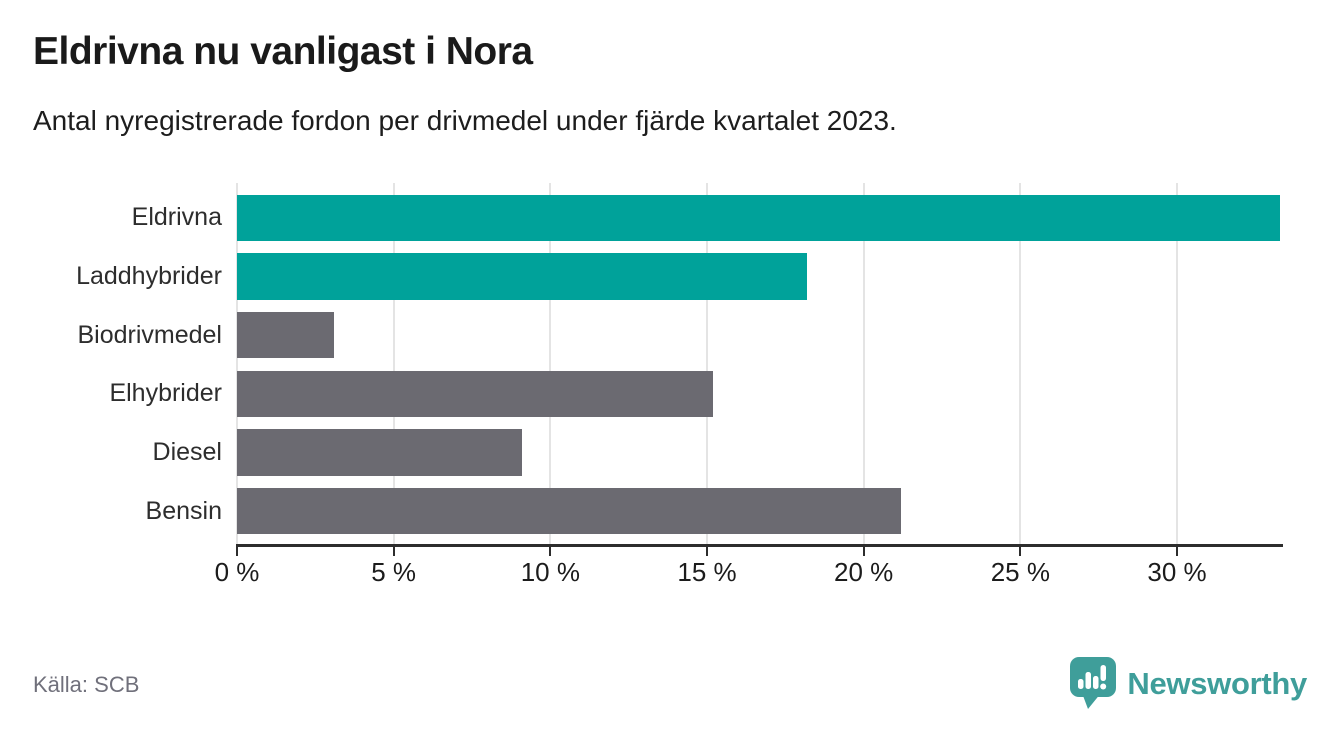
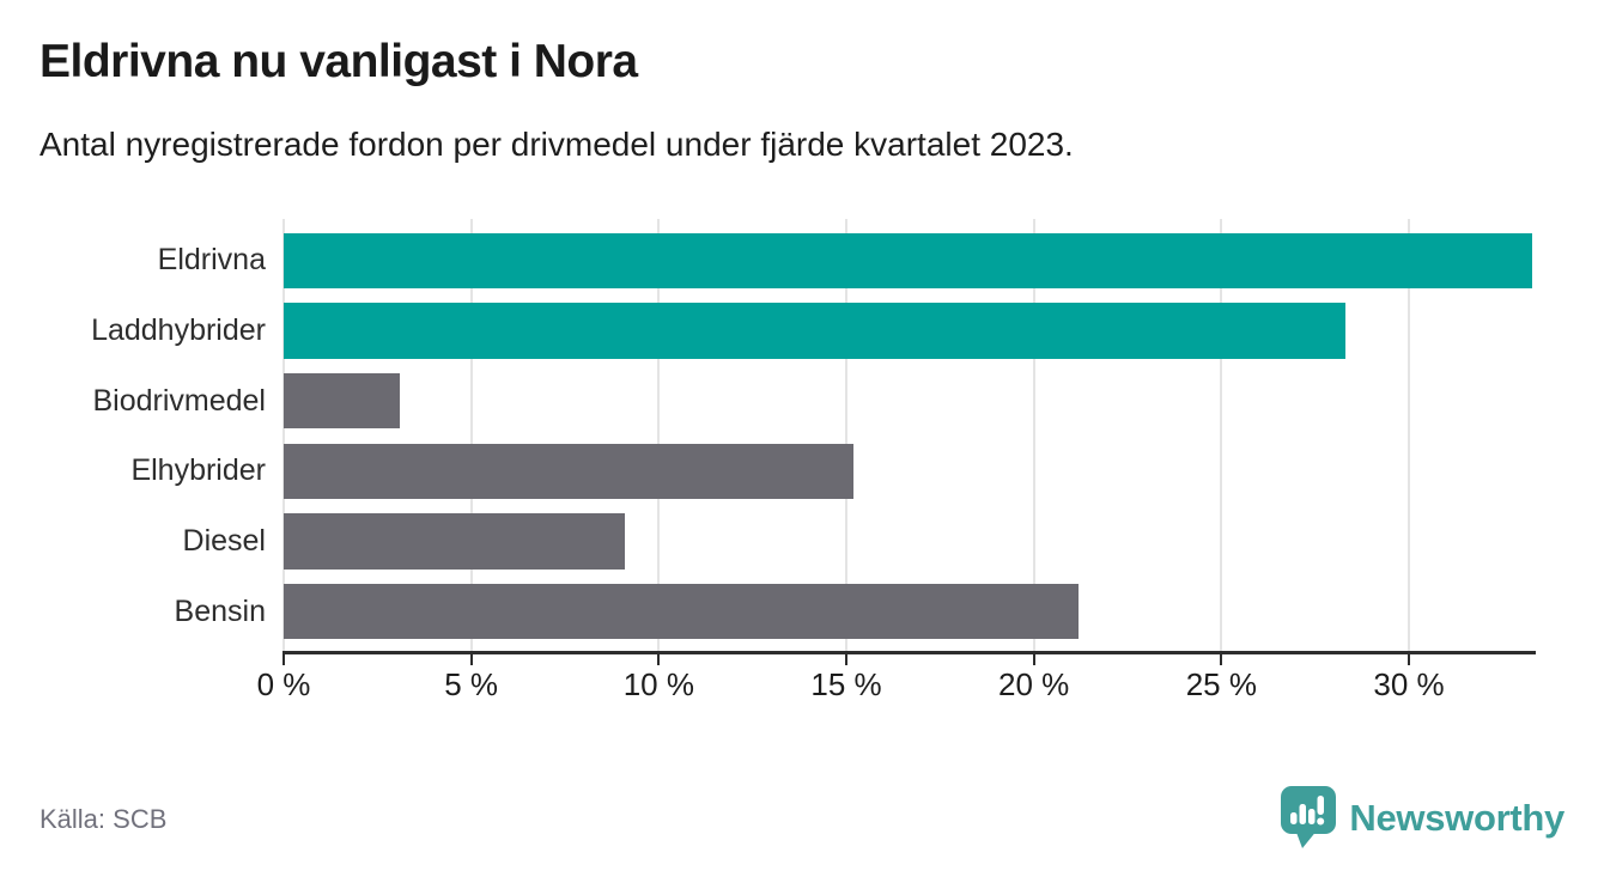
Laddhybrider: 18.2% -> 28.3%
